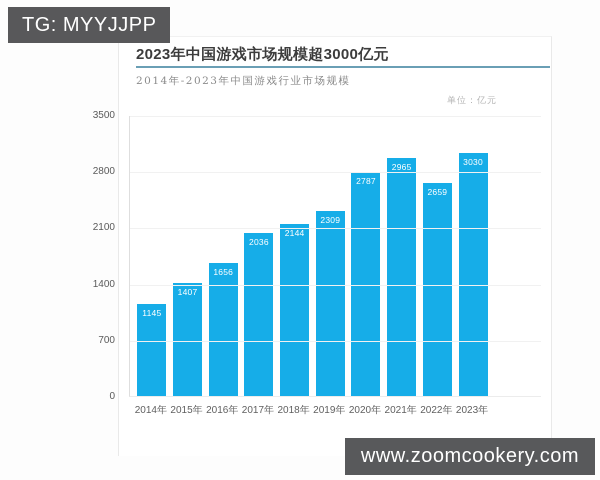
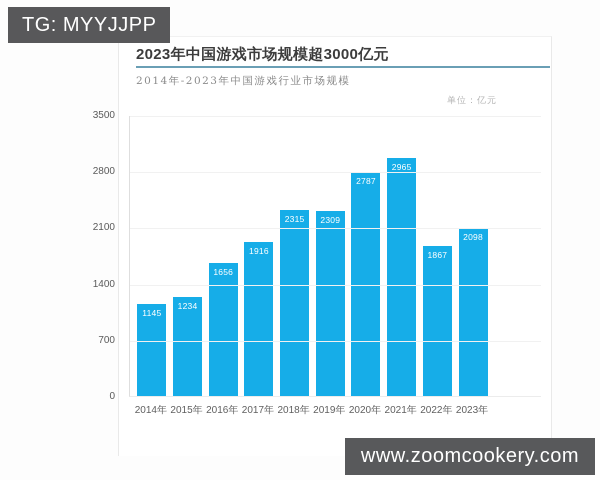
2015年: 1407 -> 1234
2017年: 2036 -> 1916
2018年: 2144 -> 2315
2022年: 2659 -> 1867
2023年: 3030 -> 2098
